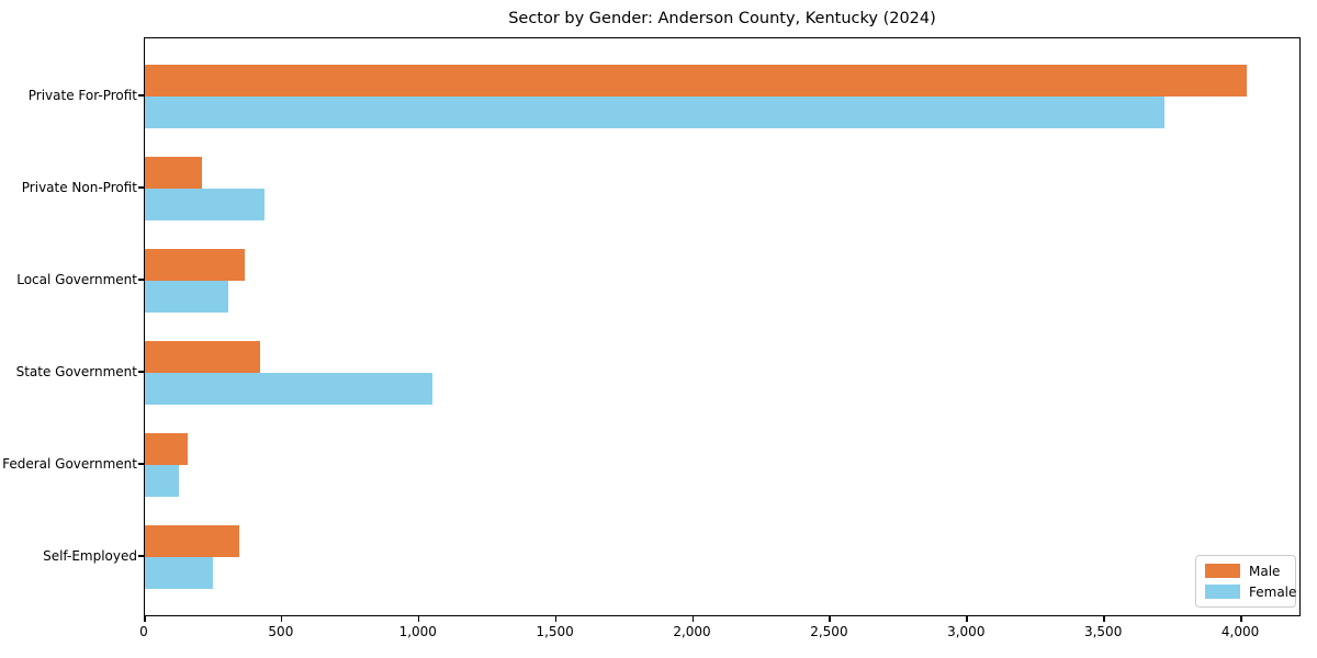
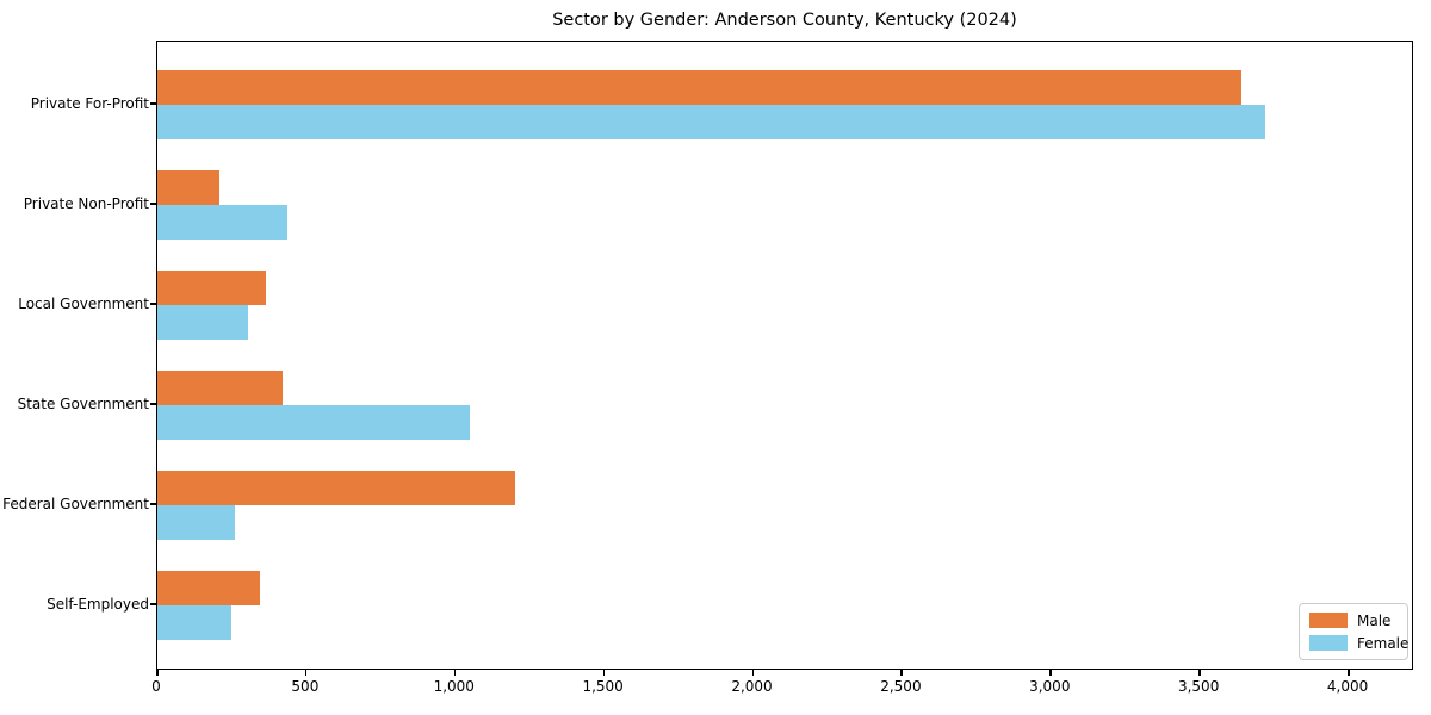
Male/Private For-Profit: 4020 -> 3640
Male/Federal Government: 160 -> 1200
Female/Federal Government: 120 -> 260
